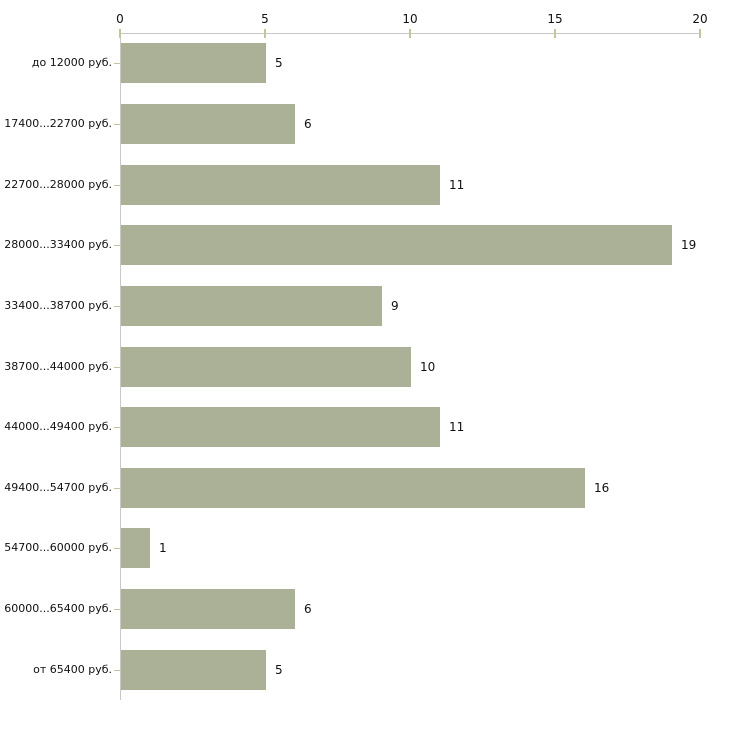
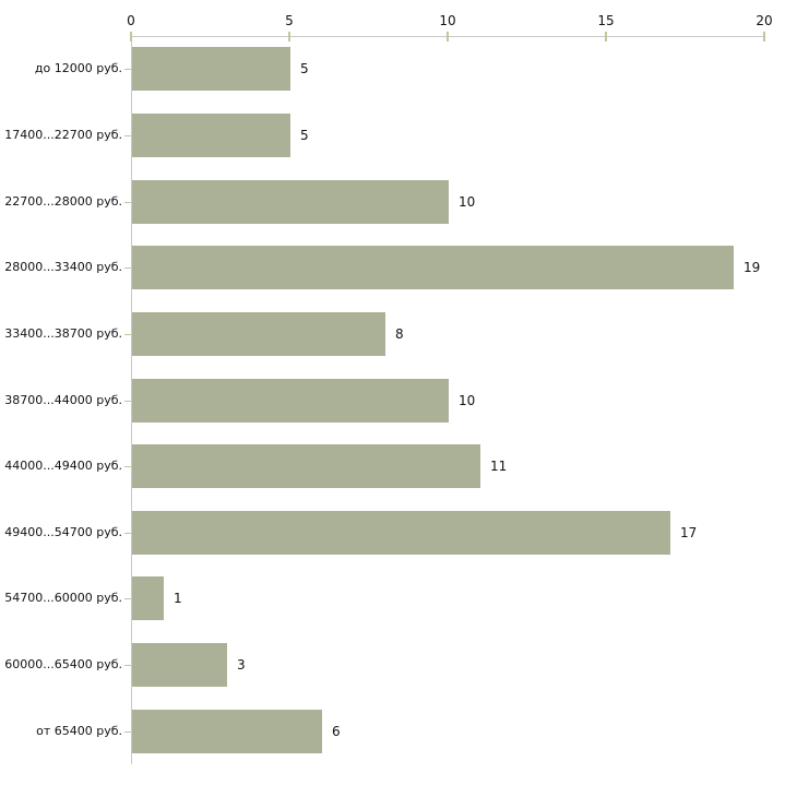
17400...22700 руб.: 6 -> 5
22700...28000 руб.: 11 -> 10
33400...38700 руб.: 9 -> 8
49400...54700 руб.: 16 -> 17
60000...65400 руб.: 6 -> 3
от 65400 руб.: 5 -> 6
